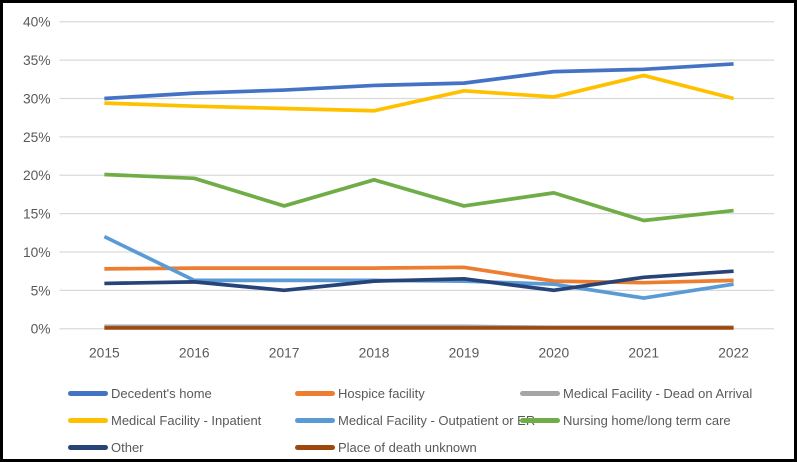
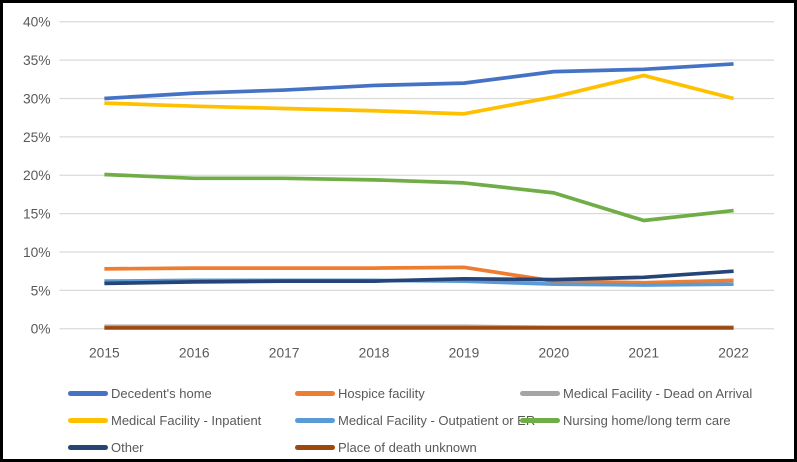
Medical Facility - Outpatient or ER/2015: 12% -> 6%
Nursing home/long term care/2017: 16% -> 20%
Other/2017: 5% -> 6%
Medical Facility - Inpatient/2019: 31% -> 28%
Nursing home/long term care/2019: 16% -> 19%
Other/2020: 5% -> 6%
Medical Facility - Outpatient or ER/2021: 4% -> 6%
